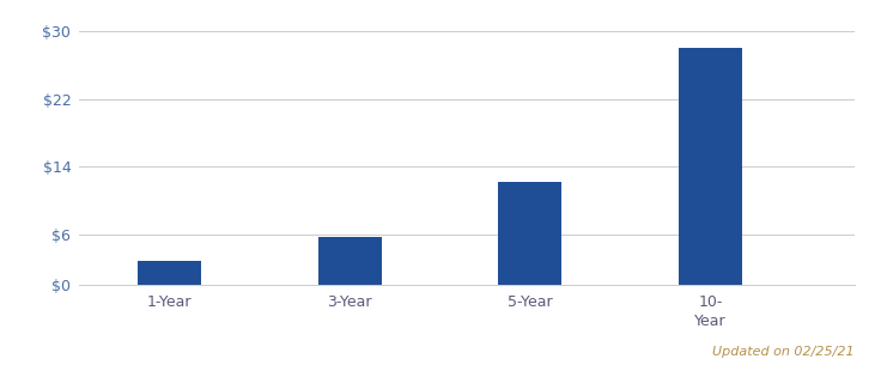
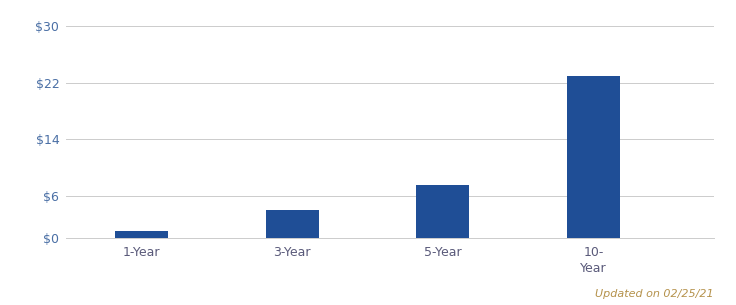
1-Year: $2.8 -> $1.0
3-Year: $5.6 -> $4.0
5-Year: $12.2 -> $7.5
10- Year: $28.0 -> $23.0
